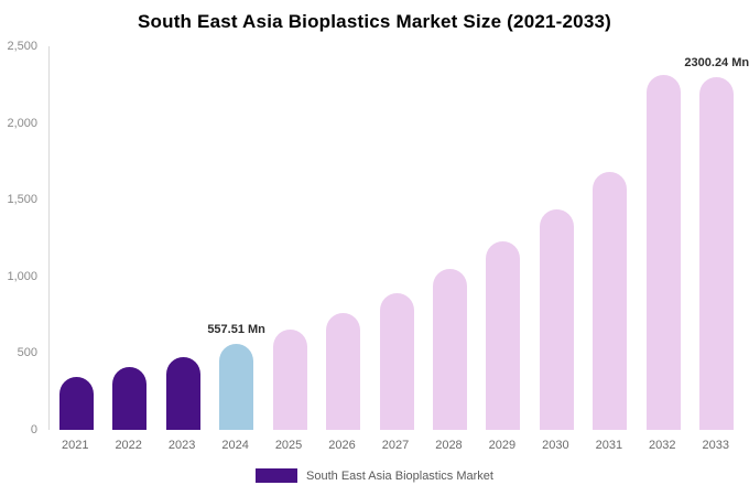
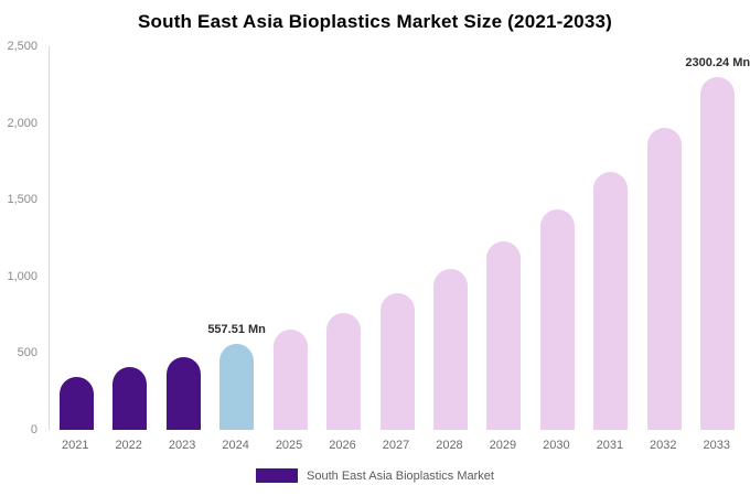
2032: 2310 -> 1960
